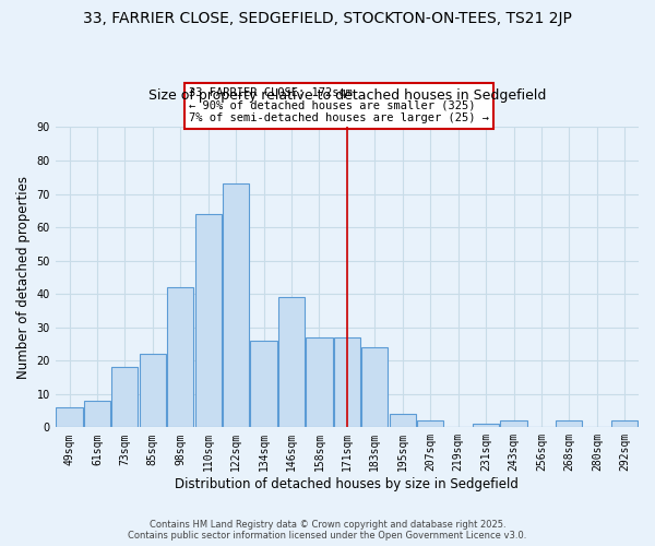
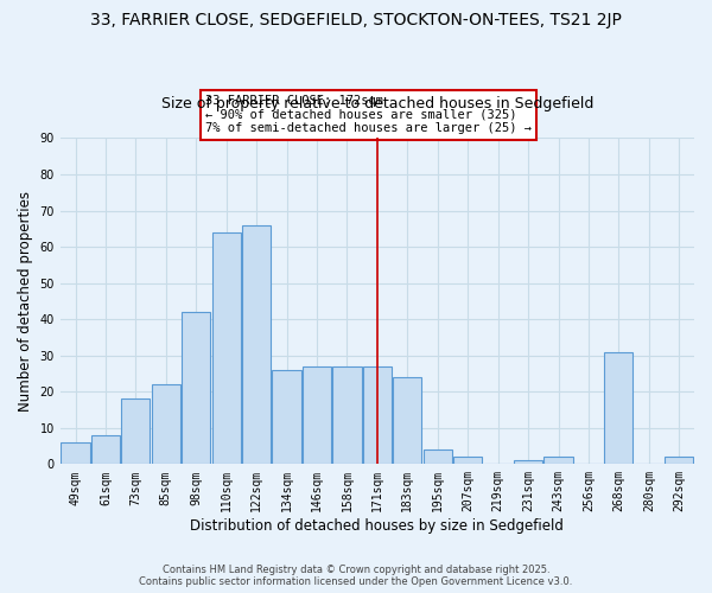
122sqm: 73 -> 66
146sqm: 39 -> 27
268sqm: 2 -> 31
